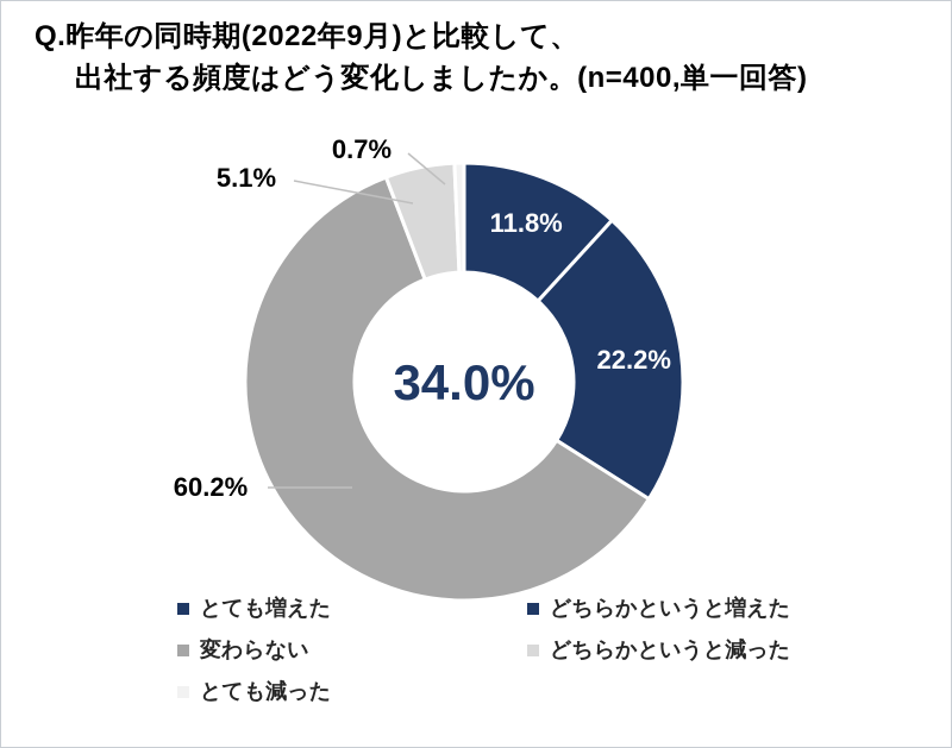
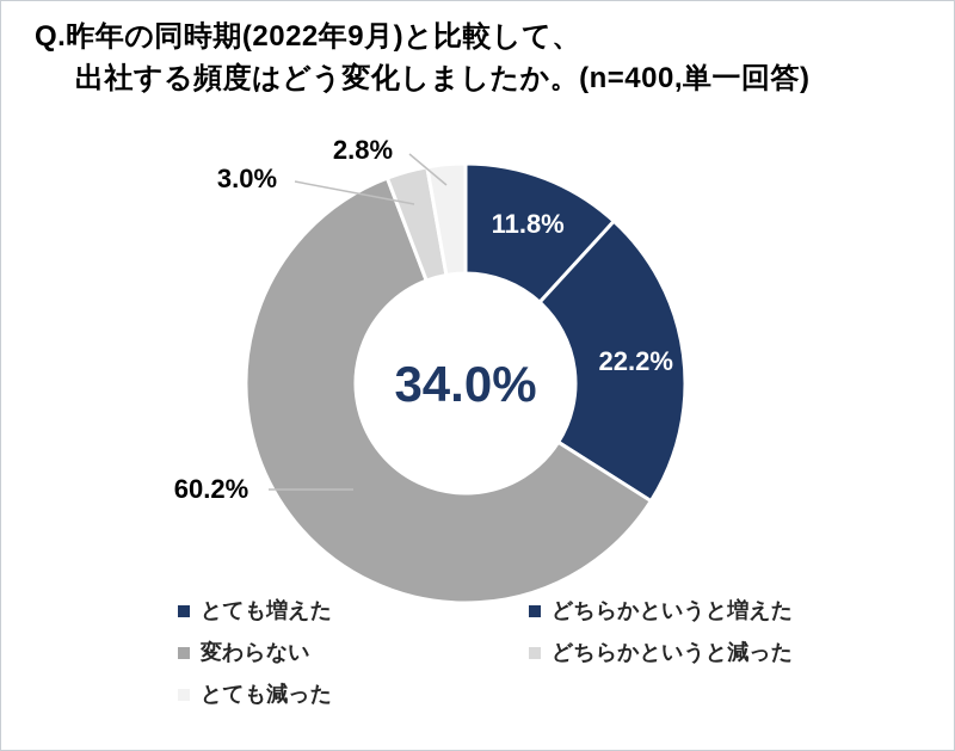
どちらかというと減った: 5.1% -> 3.0%
とても減った: 0.7% -> 2.8%
